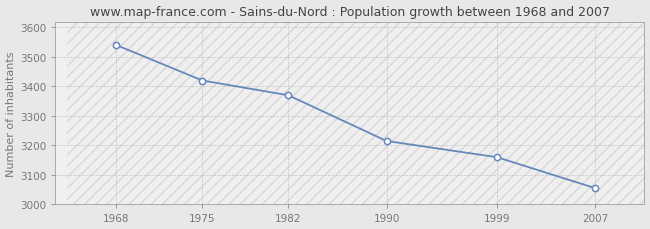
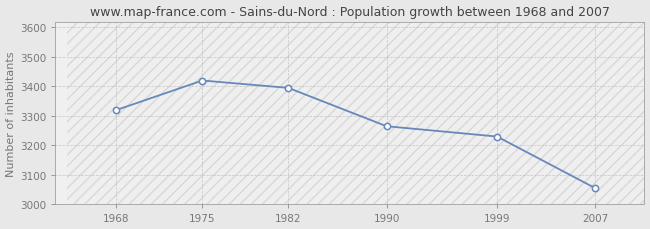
1968: 3540 -> 3320
1982: 3370 -> 3395
1990: 3215 -> 3265
1999: 3160 -> 3230
